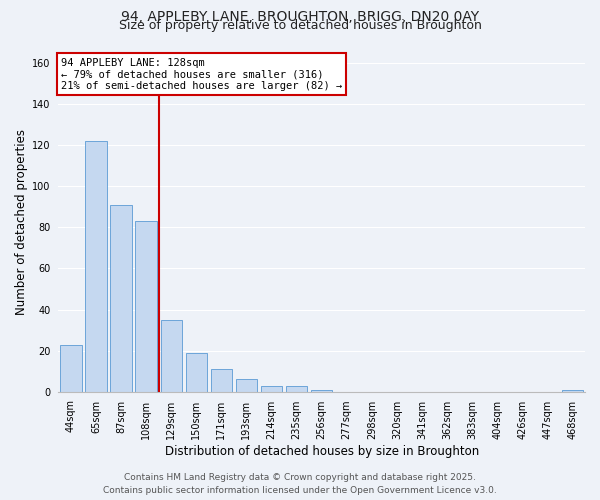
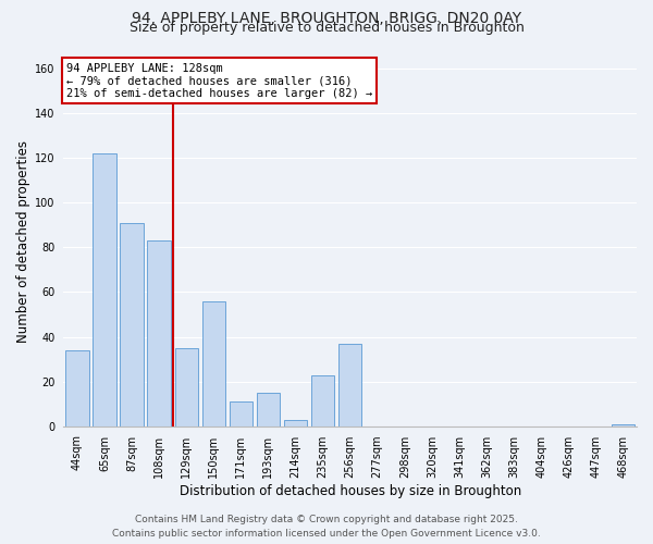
44sqm: 23 -> 34
150sqm: 19 -> 56
193sqm: 6 -> 15
235sqm: 3 -> 23
256sqm: 1 -> 37
